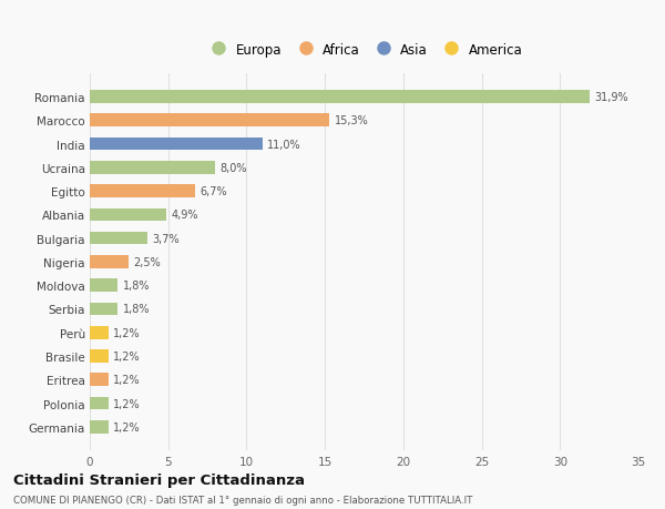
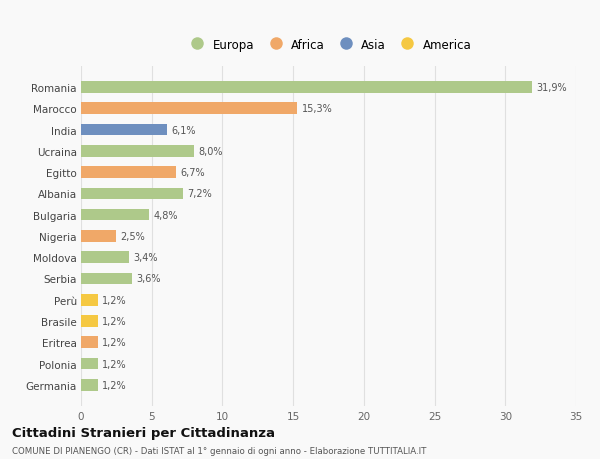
India: 11,0% -> 6,1%
Albania: 4,9% -> 7,2%
Bulgaria: 3,7% -> 4,8%
Moldova: 1,8% -> 3,4%
Serbia: 1,8% -> 3,6%
